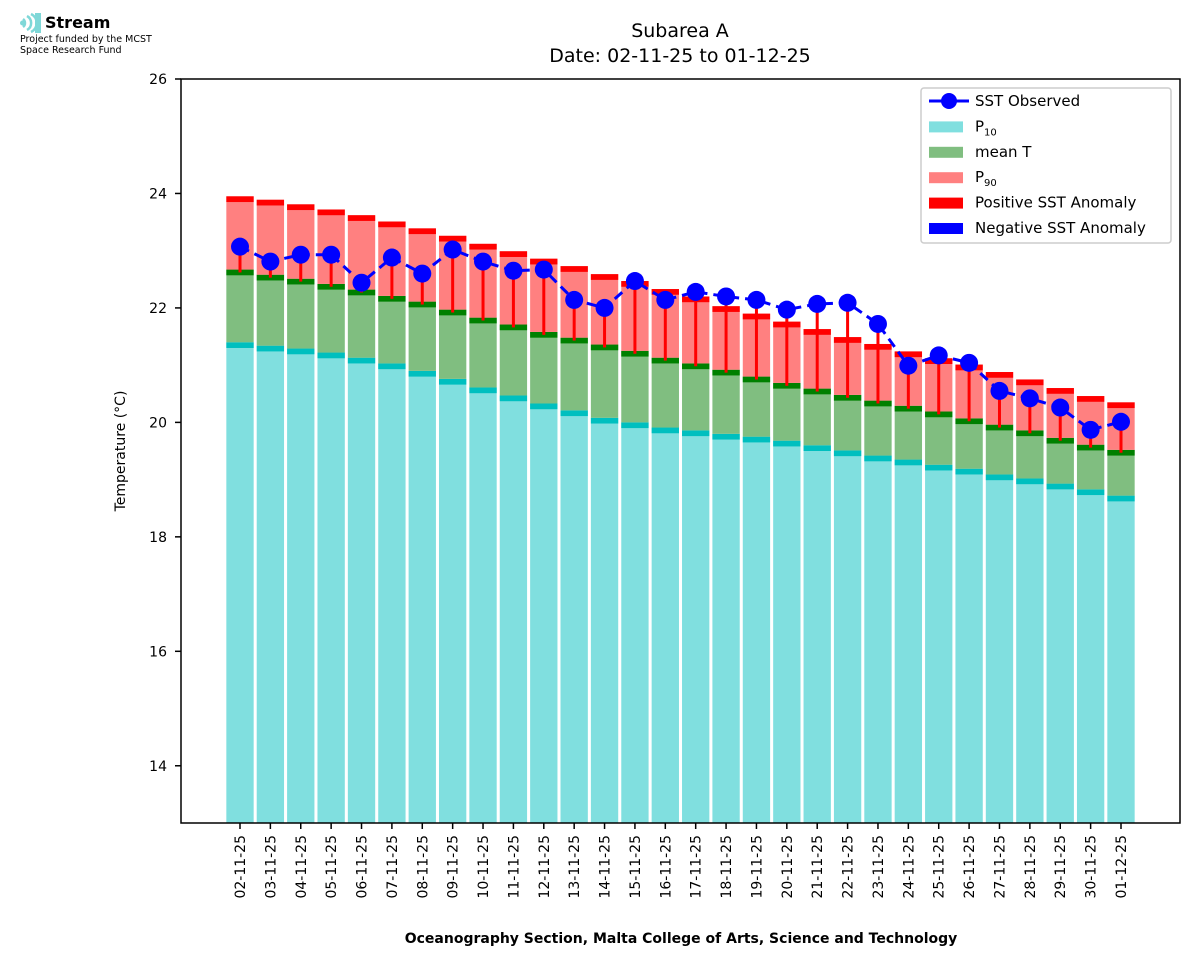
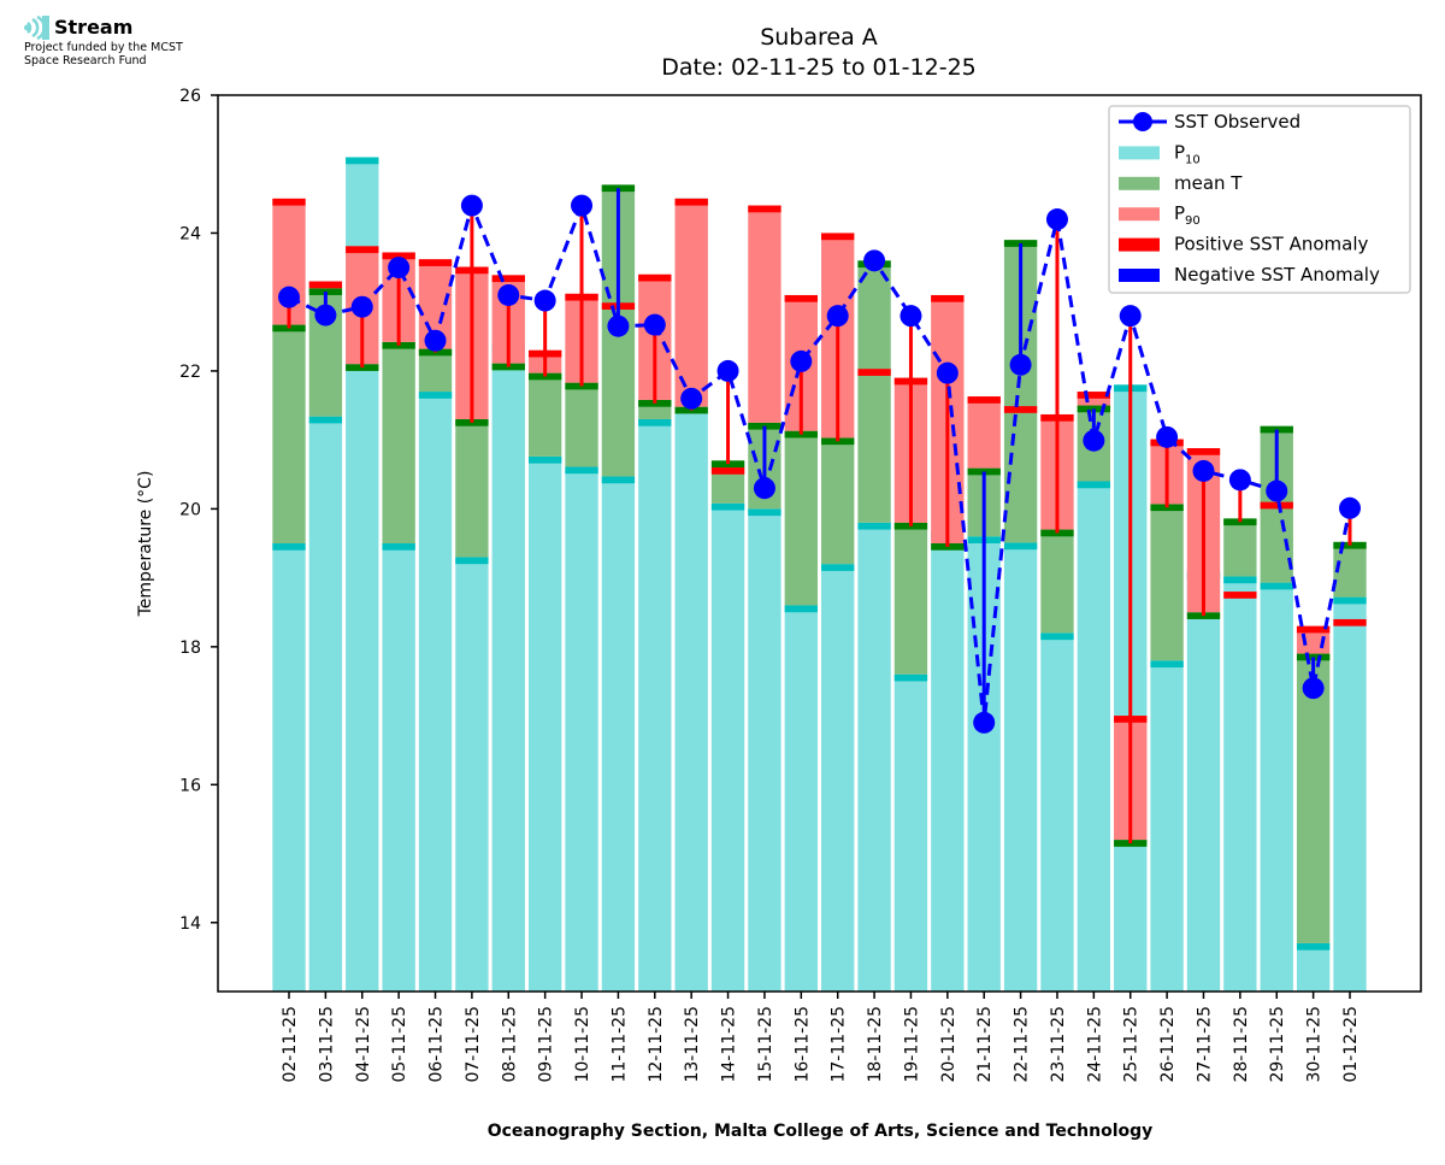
P10/02-11-25: 21.4 -> 19.5
P90/02-11-25: 23.9 -> 24.5
mean T/03-11-25: 22.6 -> 23.2
P90/03-11-25: 23.9 -> 23.3
P10/04-11-25: 21.3 -> 25.1
mean T/04-11-25: 22.5 -> 22.1
P10/05-11-25: 21.2 -> 19.5
SST Observed/05-11-25: 22.9 -> 23.5
P10/06-11-25: 21.1 -> 21.7
P10/07-11-25: 21.0 -> 19.3
mean T/07-11-25: 22.2 -> 21.3
SST Observed/07-11-25: 22.9 -> 24.4
P10/08-11-25: 20.9 -> 22.4
SST Observed/08-11-25: 22.6 -> 23.1
P90/09-11-25: 23.3 -> 22.3
SST Observed/10-11-25: 22.8 -> 24.4
mean T/11-11-25: 21.7 -> 24.7
P10/12-11-25: 20.3 -> 21.3
P90/12-11-25: 22.9 -> 23.4
P10/13-11-25: 20.2 -> 24.5
P90/13-11-25: 22.7 -> 24.5
SST Observed/13-11-25: 22.1 -> 21.6
mean T/14-11-25: 21.4 -> 20.7
P90/14-11-25: 22.6 -> 20.6
P90/15-11-25: 22.5 -> 24.4
SST Observed/15-11-25: 22.5 -> 20.3
P10/16-11-25: 19.9 -> 18.6
P90/16-11-25: 22.3 -> 23.1
P10/17-11-25: 19.9 -> 19.2
P90/17-11-25: 22.2 -> 24.0
SST Observed/17-11-25: 22.3 -> 22.8
mean T/18-11-25: 20.9 -> 23.6
SST Observed/18-11-25: 22.2 -> 23.6
P10/19-11-25: 19.8 -> 17.6
mean T/19-11-25: 20.8 -> 19.8
SST Observed/19-11-25: 22.1 -> 22.8
mean T/20-11-25: 20.7 -> 19.5
P90/20-11-25: 21.8 -> 23.1
SST Observed/21-11-25: 22.1 -> 16.9
mean T/22-11-25: 20.5 -> 23.9
P10/23-11-25: 19.4 -> 18.2
mean T/23-11-25: 20.4 -> 19.7
SST Observed/23-11-25: 21.7 -> 24.2
P10/24-11-25: 19.4 -> 20.4
mean T/24-11-25: 20.3 -> 21.5
P90/24-11-25: 21.2 -> 21.7
P10/25-11-25: 19.3 -> 21.8
mean T/25-11-25: 20.2 -> 15.2
P90/25-11-25: 21.1 -> 17.0
SST Observed/25-11-25: 21.2 -> 22.8
P10/26-11-25: 19.2 -> 17.8
mean T/27-11-25: 20.0 -> 18.5
P90/28-11-25: 20.8 -> 18.8
mean T/29-11-25: 19.7 -> 21.2
P90/29-11-25: 20.6 -> 20.1
P10/30-11-25: 18.8 -> 13.7
mean T/30-11-25: 19.6 -> 17.9
P90/30-11-25: 20.5 -> 18.3
SST Observed/30-11-25: 19.9 -> 17.4
P90/01-12-25: 20.4 -> 18.4
